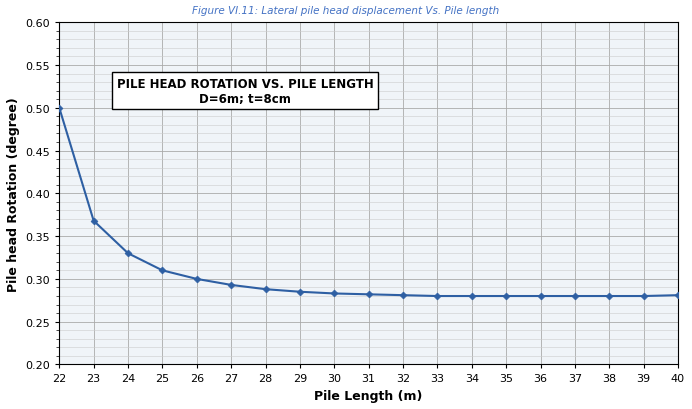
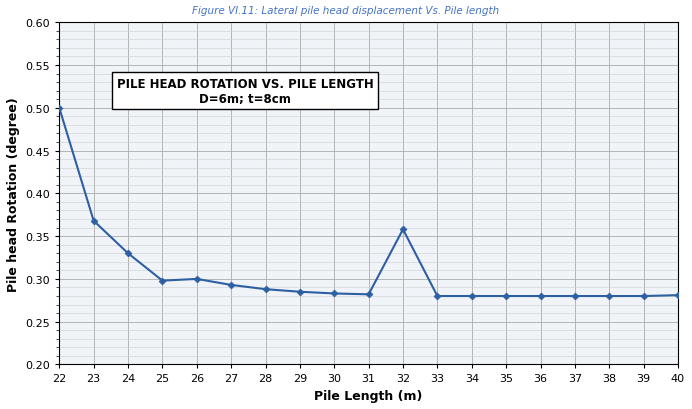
25: 0.310 -> 0.298
32: 0.281 -> 0.358
